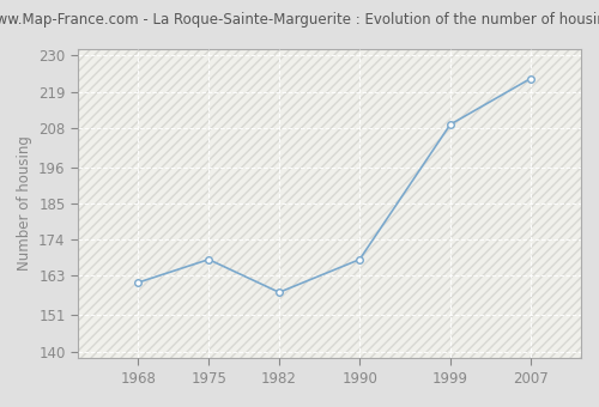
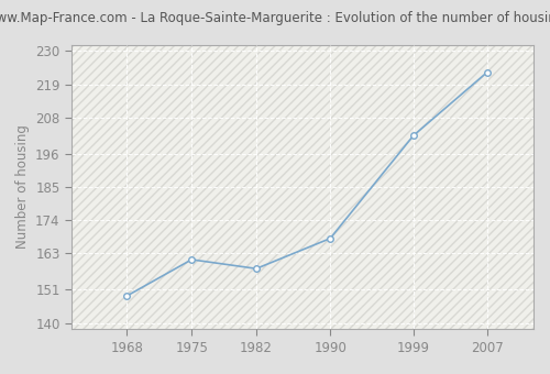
1968: 161 -> 149
1975: 168 -> 161
1999: 209 -> 202
